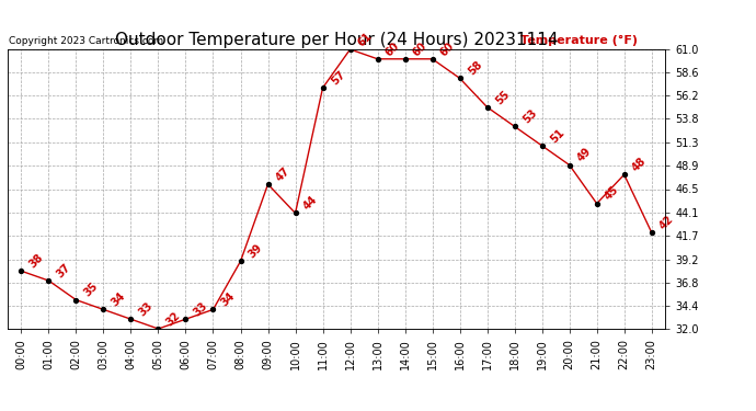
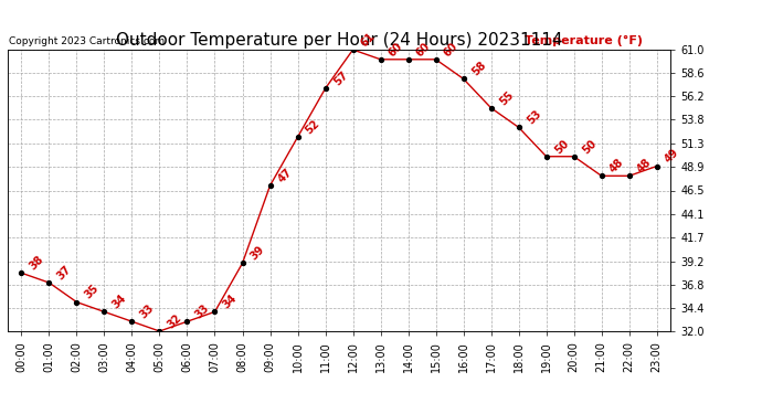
10:00: 44 -> 52
19:00: 51 -> 50
20:00: 49 -> 50
21:00: 45 -> 48
23:00: 42 -> 49
